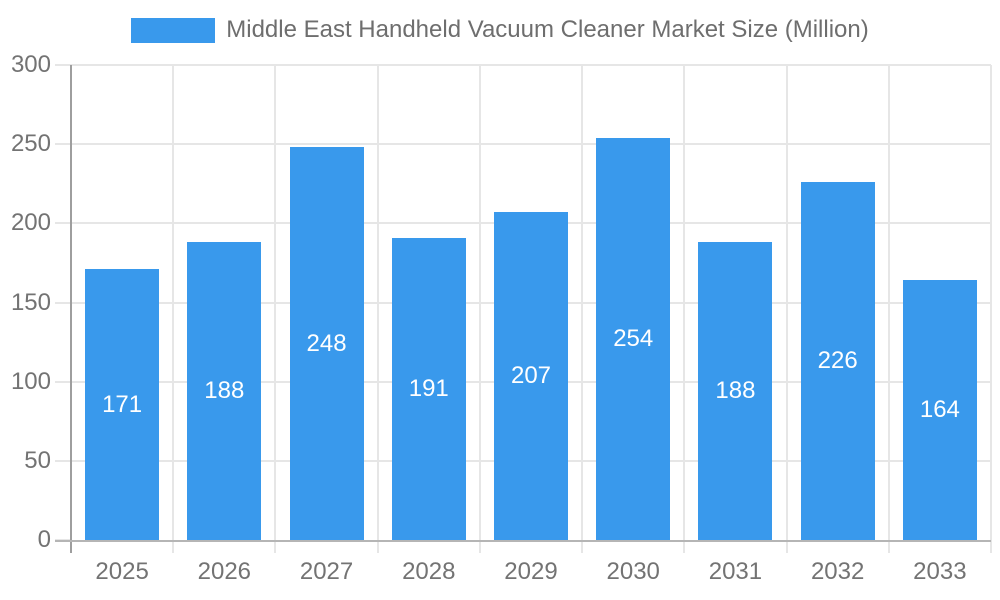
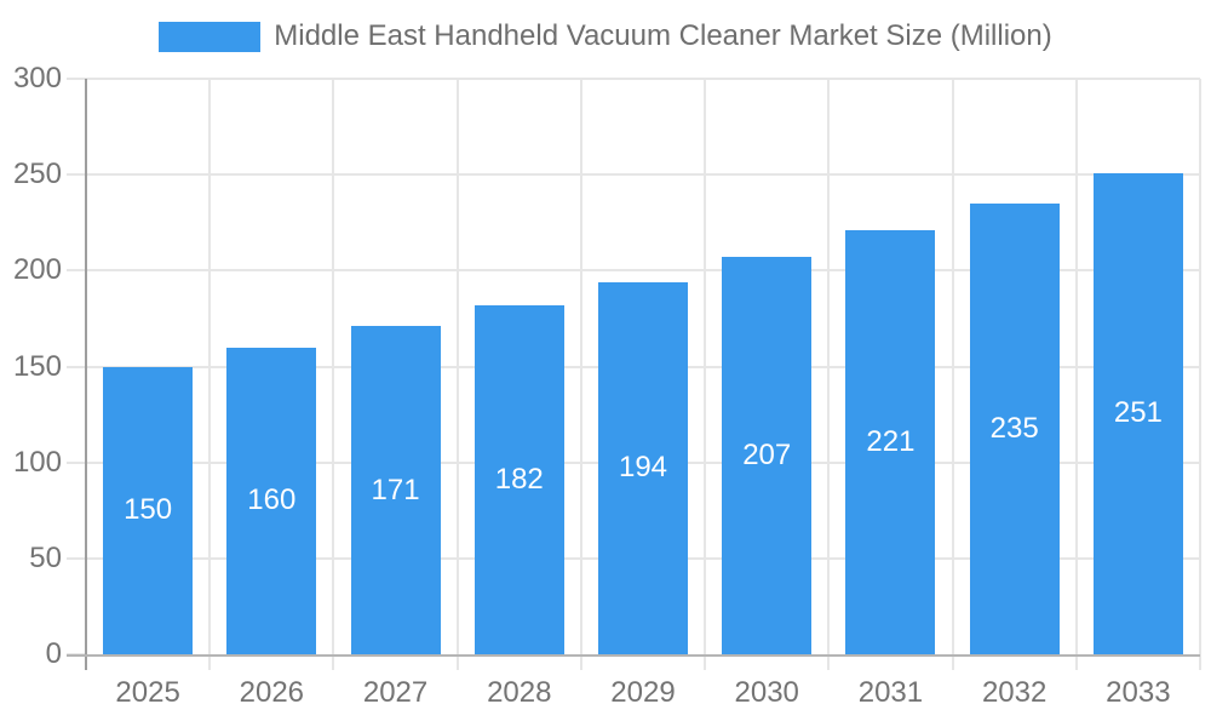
2025: 171 -> 150
2026: 188 -> 160
2027: 248 -> 171
2028: 191 -> 182
2029: 207 -> 194
2030: 254 -> 207
2031: 188 -> 221
2032: 226 -> 235
2033: 164 -> 251
